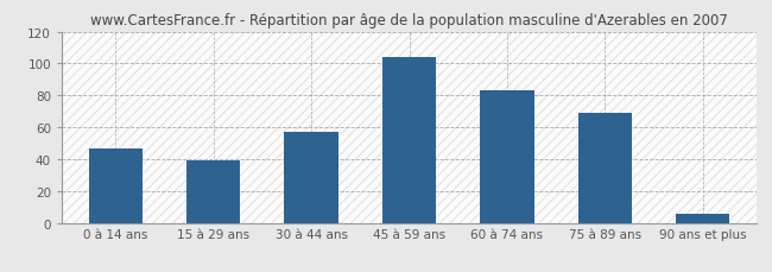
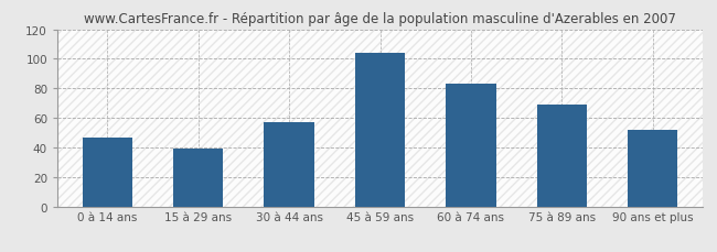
90 ans et plus: 6 -> 52
